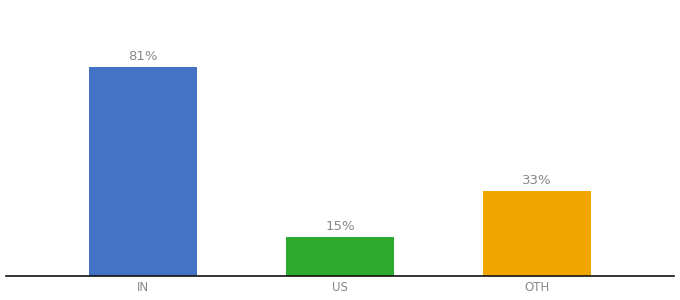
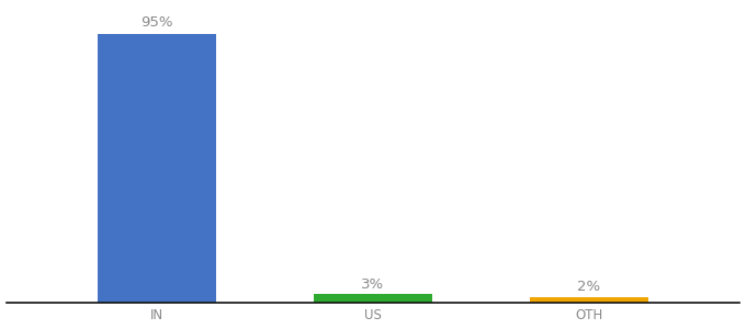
IN: 81% -> 95%
US: 15% -> 3%
OTH: 33% -> 2%
